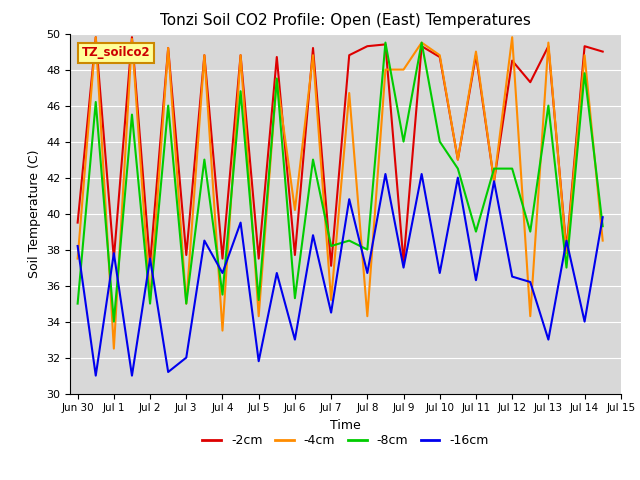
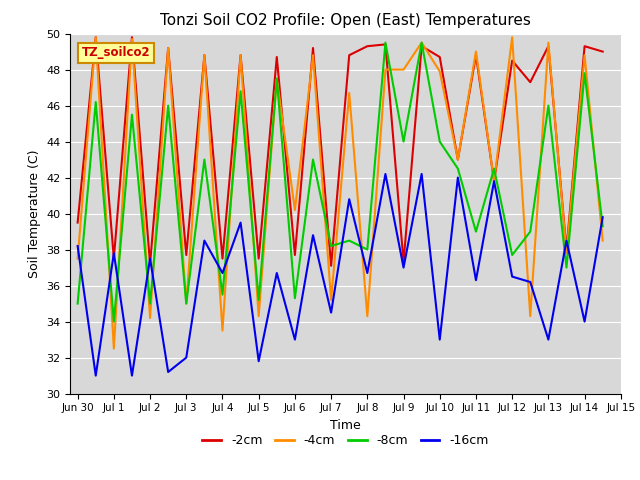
-4cm/Jul 2: 35.2 -> 34.2
-4cm/Jul 10: 48.8 -> 47.9
-16cm/Jul 10: 36.7 -> 33.0
-8cm/Jul 12: 42.5 -> 37.7
